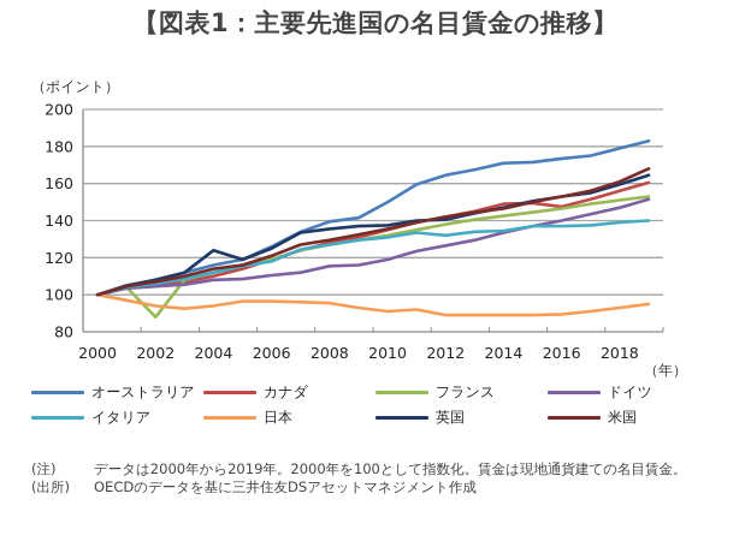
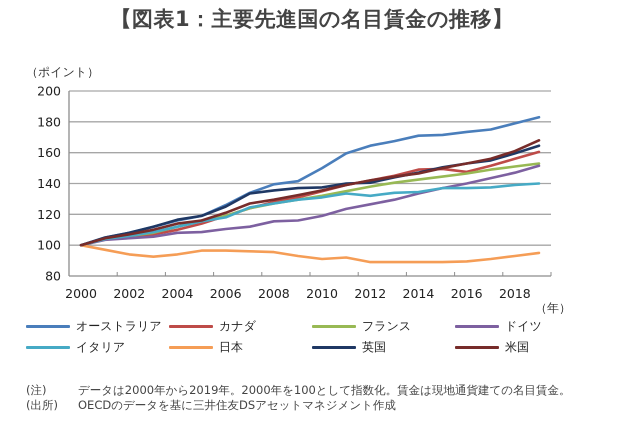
フランス/2002: 88 -> 106
英国/2004: 124 -> 116
